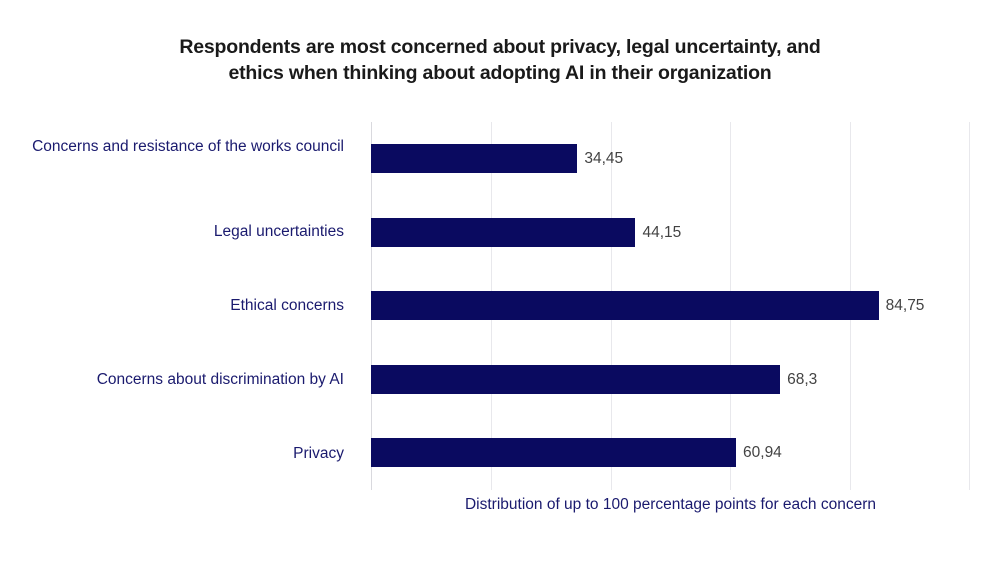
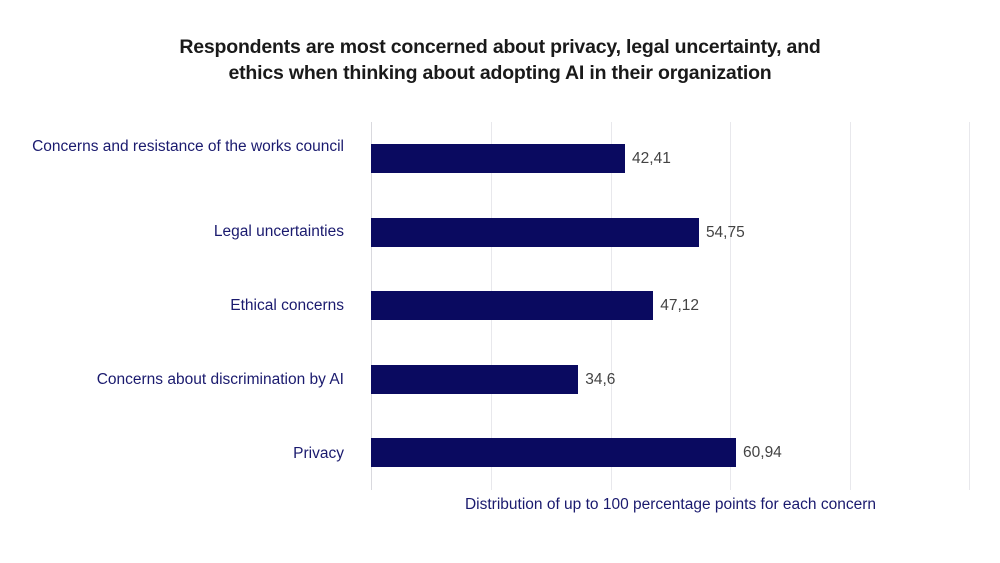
Concerns and resistance of the works council: 34,45 -> 42,41
Legal uncertainties: 44,15 -> 54,75
Ethical concerns: 84,75 -> 47,12
Concerns about discrimination by AI: 68,3 -> 34,6
